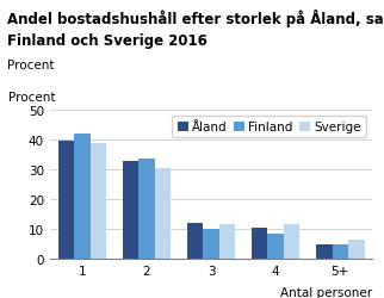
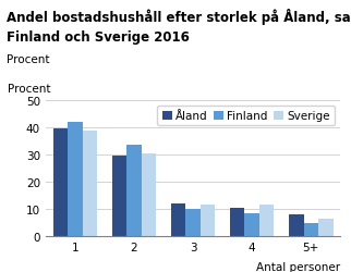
Åland/2: 33.0 -> 29.5
Åland/5+: 4.8 -> 8.0
